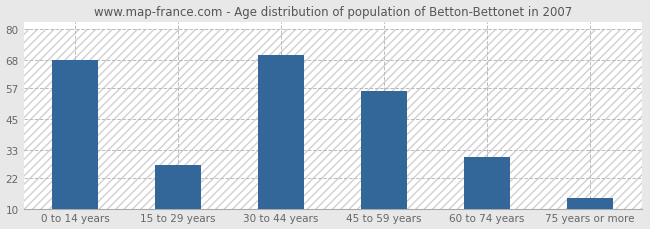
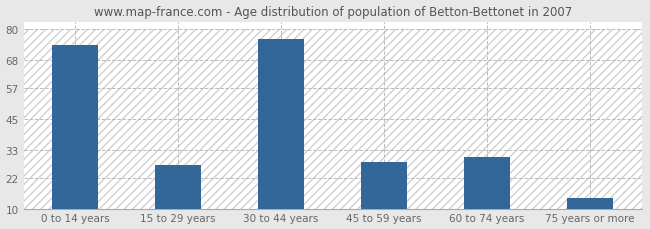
0 to 14 years: 68 -> 74
30 to 44 years: 70 -> 76
45 to 59 years: 56 -> 28
